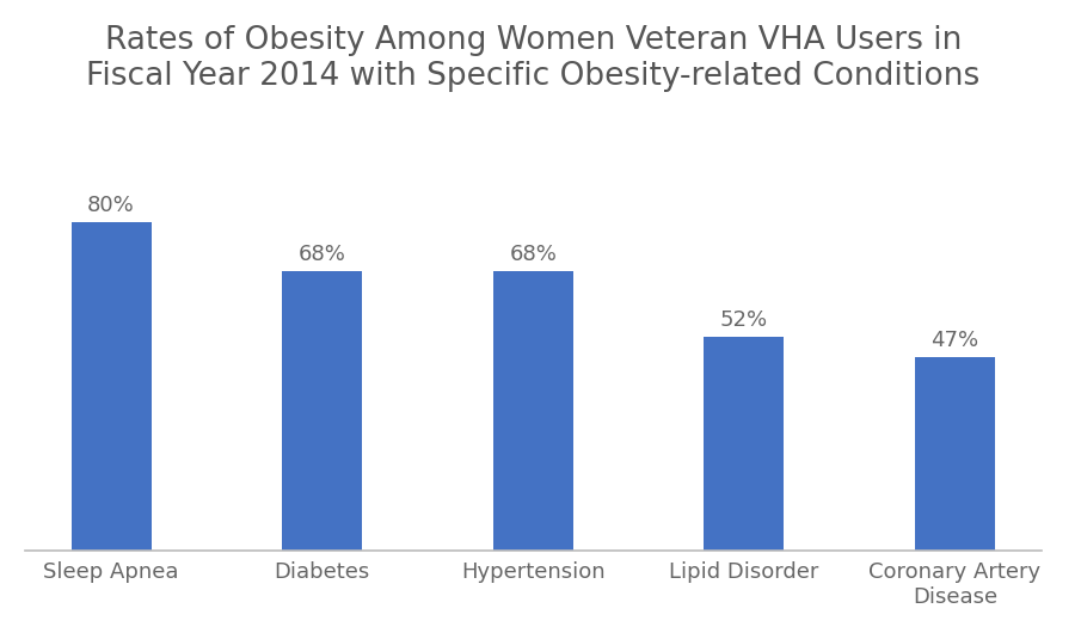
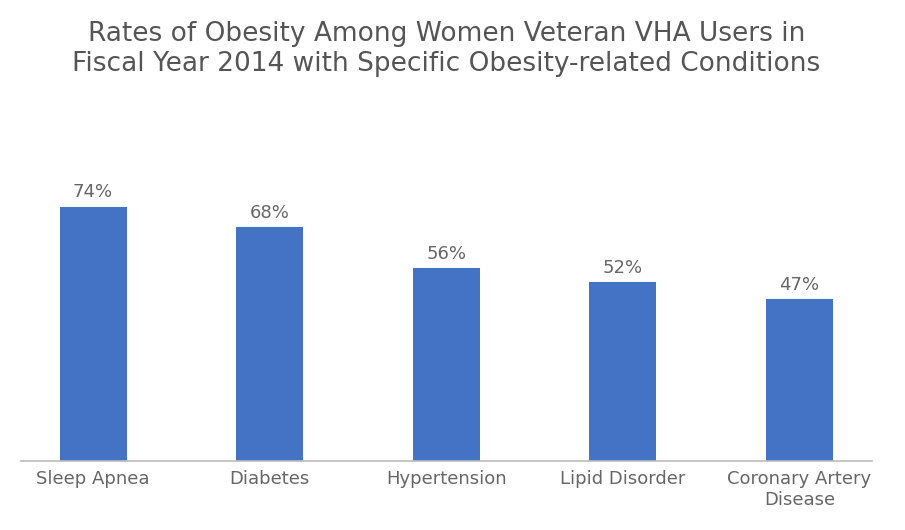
Sleep Apnea: 80% -> 74%
Hypertension: 68% -> 56%
